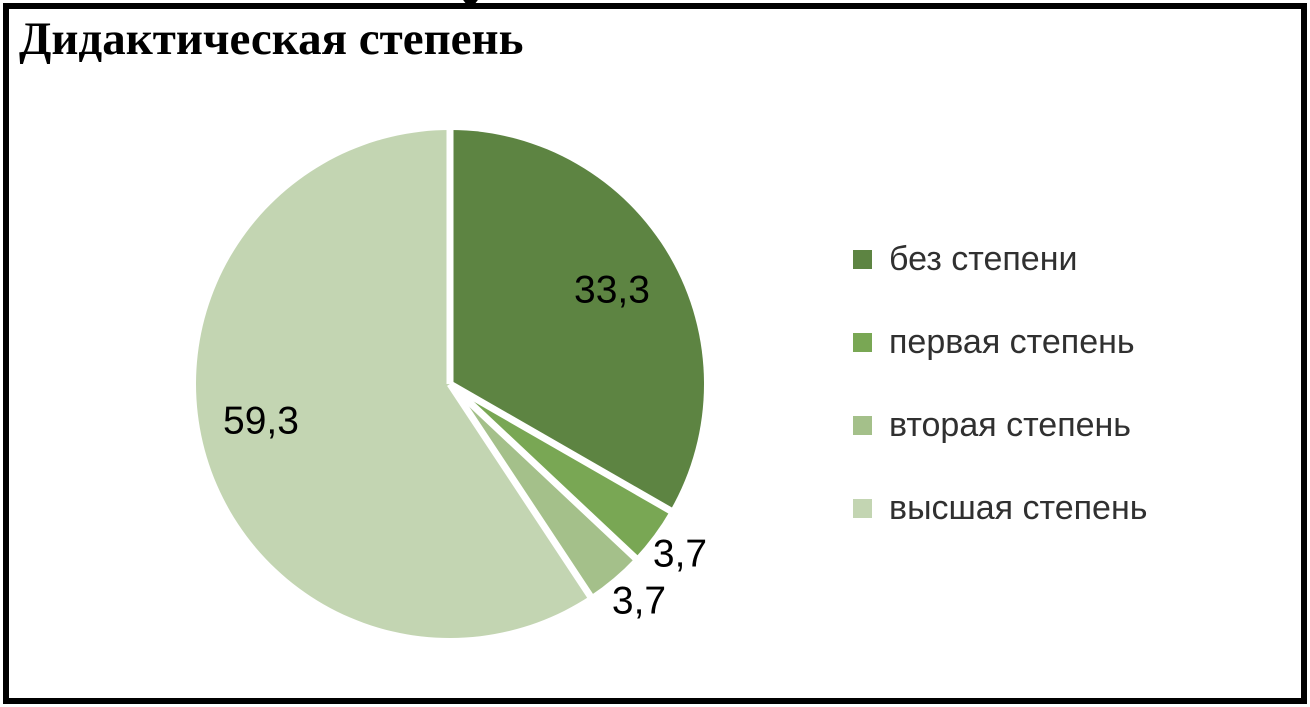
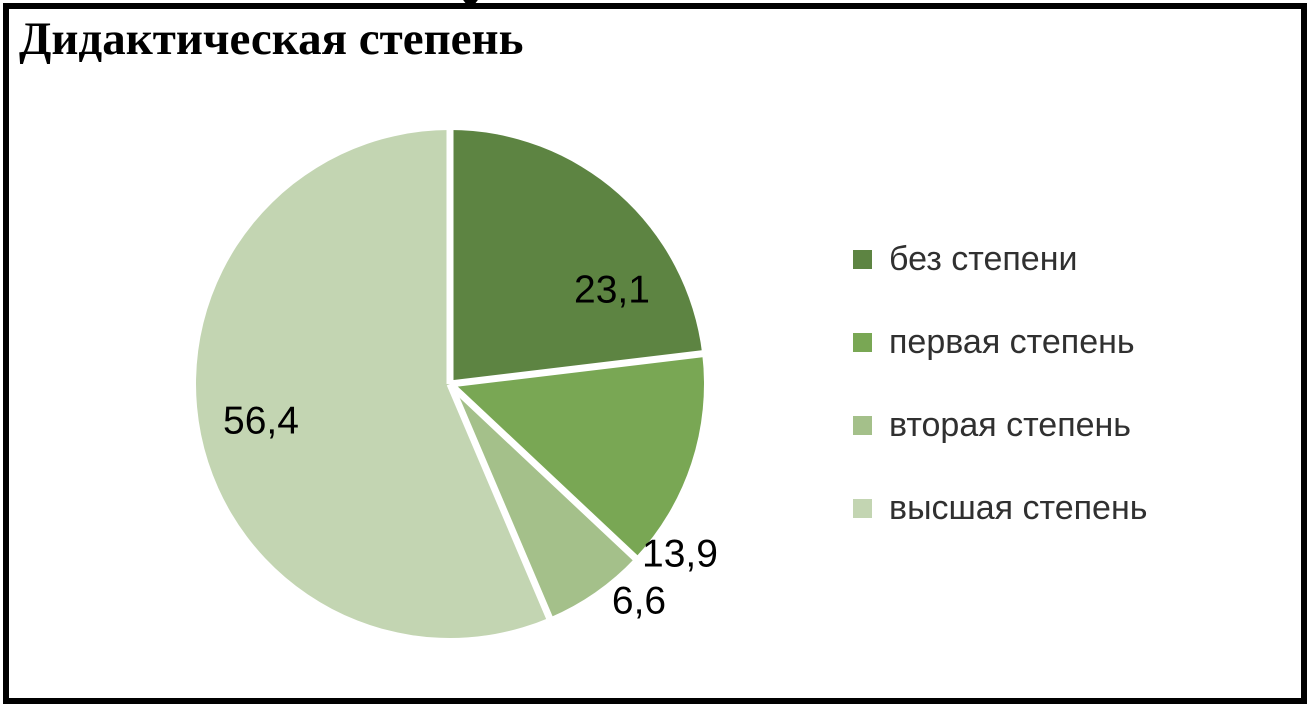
без степени: 33,3 -> 23,1
первая степень: 3,7 -> 13,9
вторая степень: 3,7 -> 6,6
высшая степень: 59,3 -> 56,4
